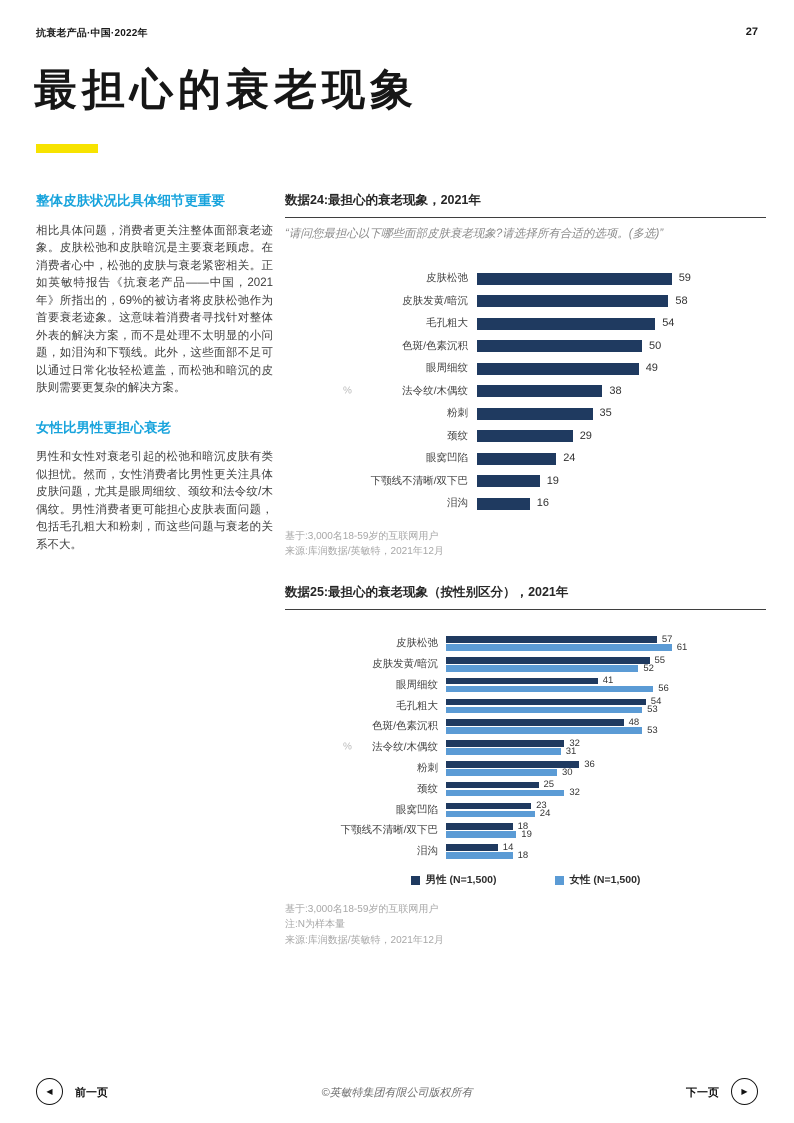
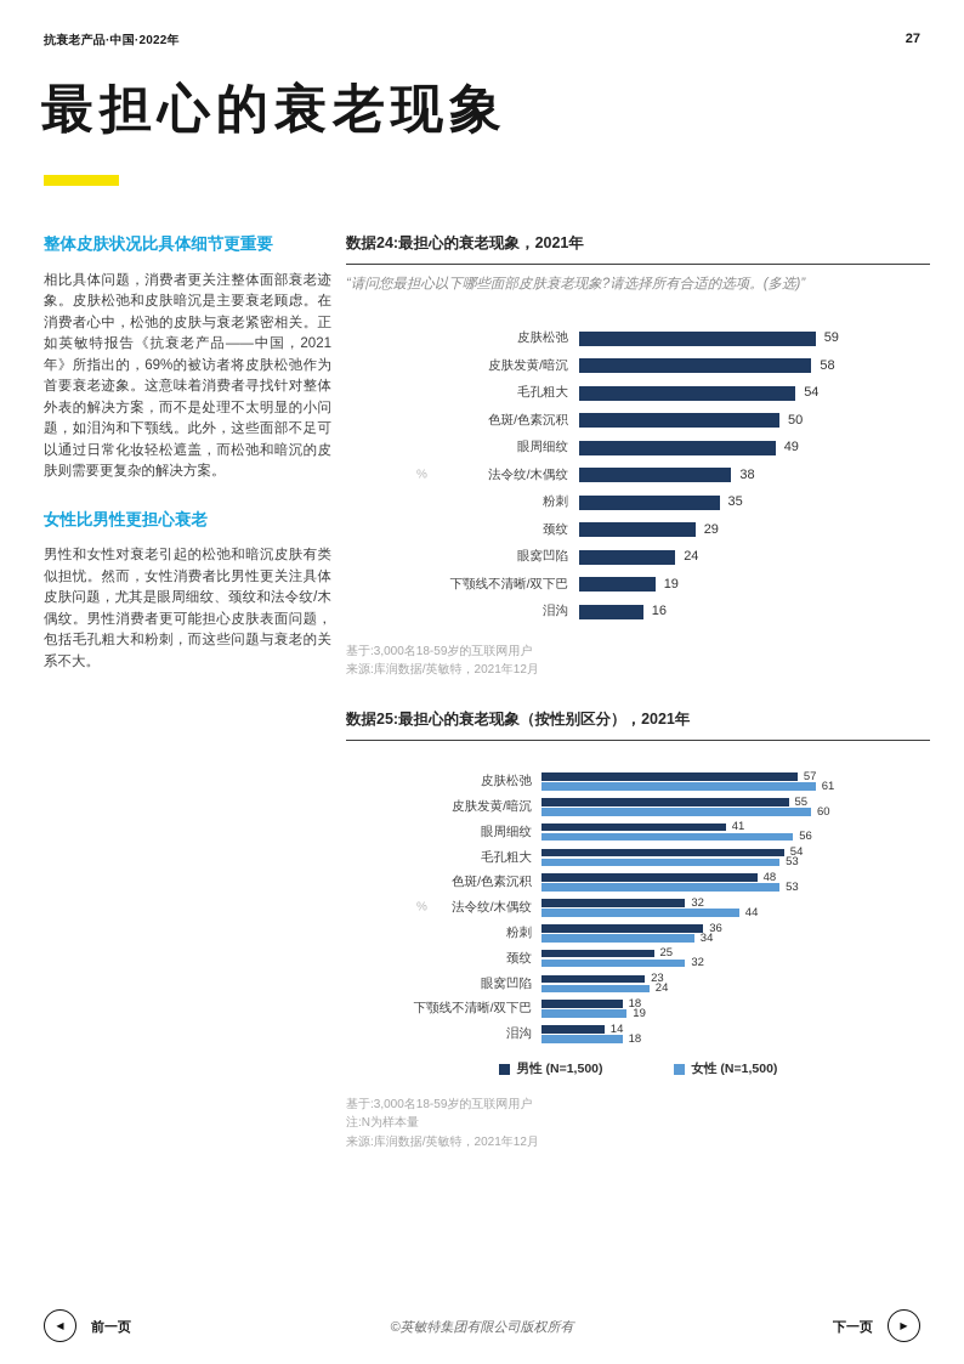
数据25:最担心的衰老现象（按性别区分），2021年/女性 (N=1,500)/皮肤发黄/暗沉: 52 -> 60
数据25:最担心的衰老现象（按性别区分），2021年/女性 (N=1,500)/法令纹/木偶纹: 31 -> 44
数据25:最担心的衰老现象（按性别区分），2021年/女性 (N=1,500)/粉刺: 30 -> 34
